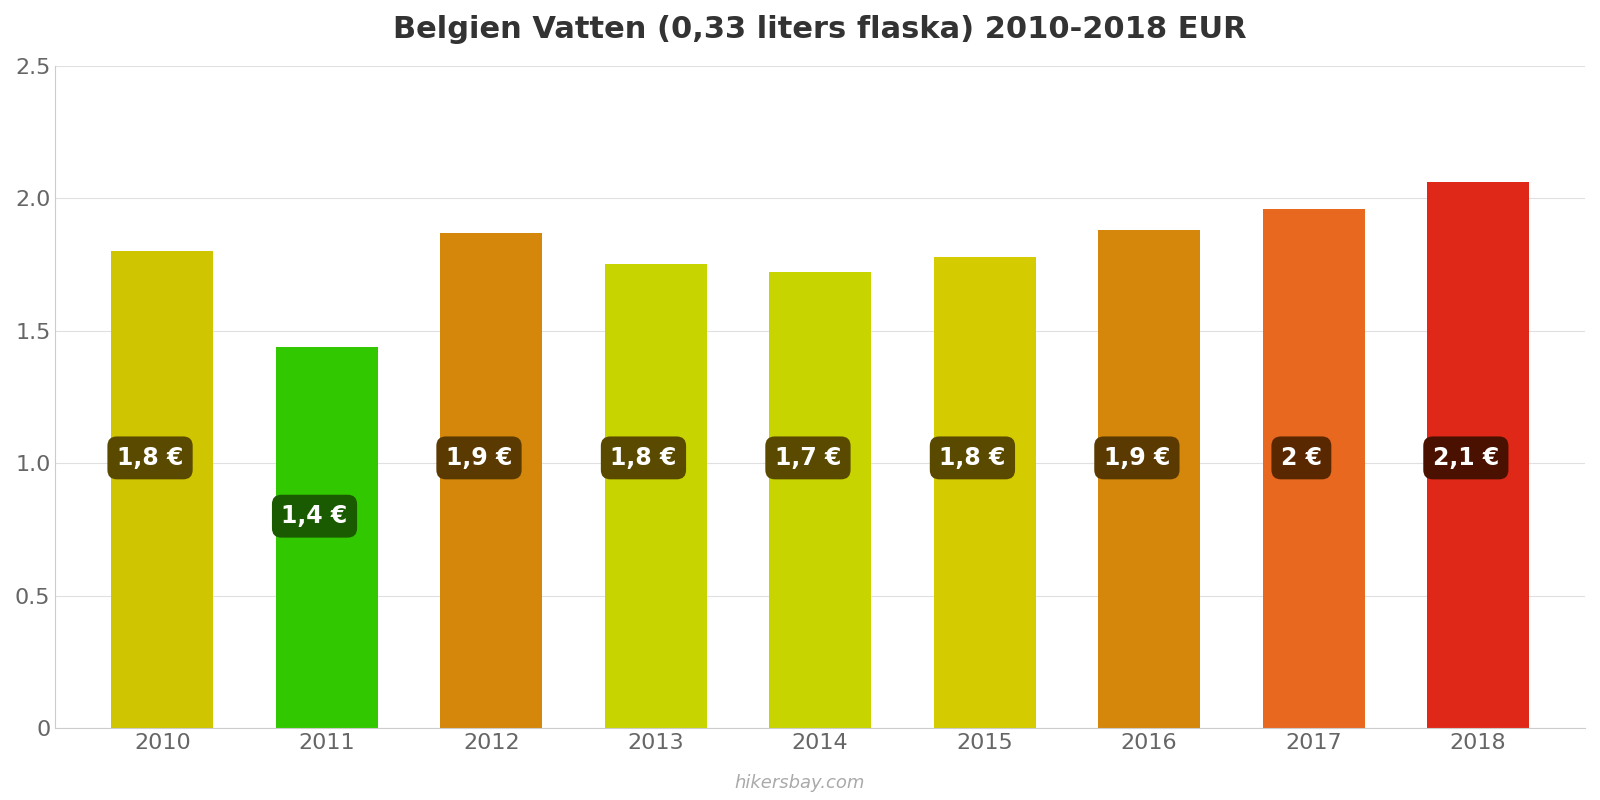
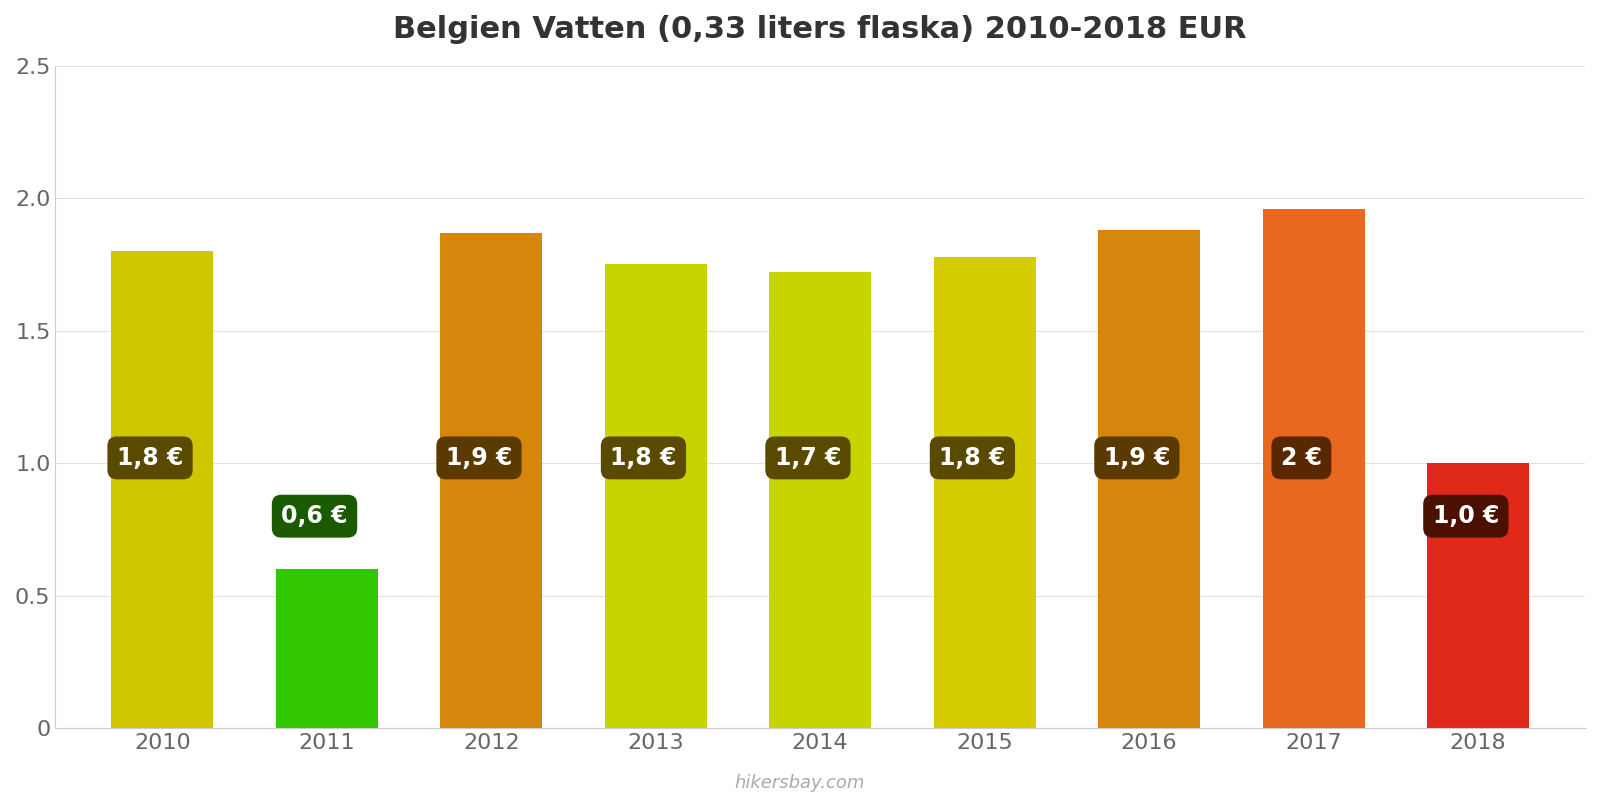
2011: 1,4 -> 0,6
2018: 2,1 -> 1,0
